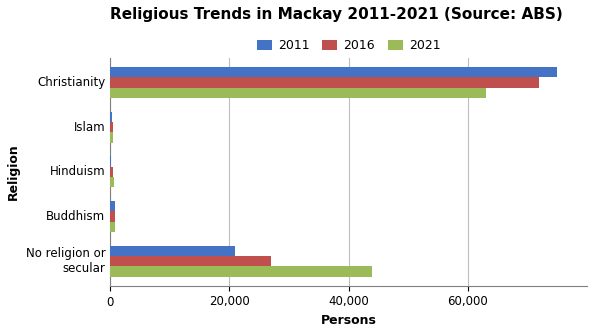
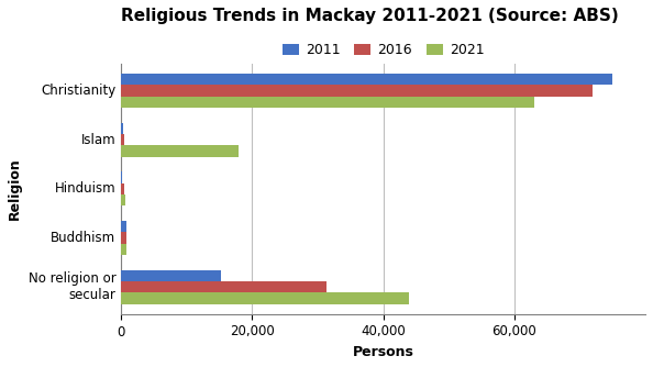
2021/Islam: 500 -> 18,000
2011/No religion or secular: 21,000 -> 15,200
2016/No religion or secular: 27,000 -> 31,400
